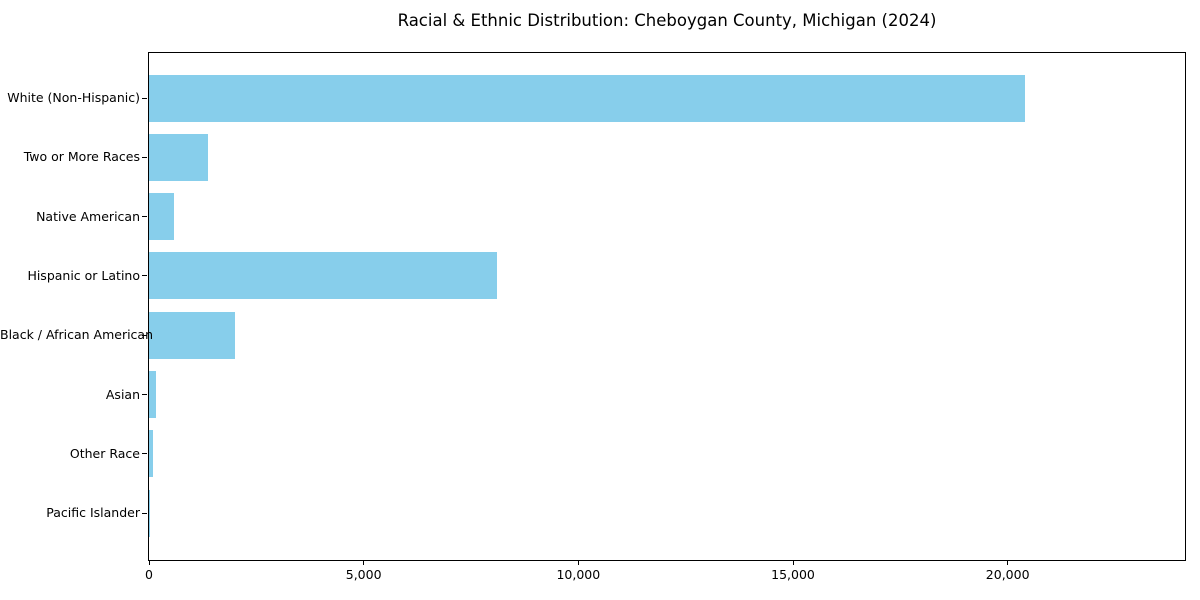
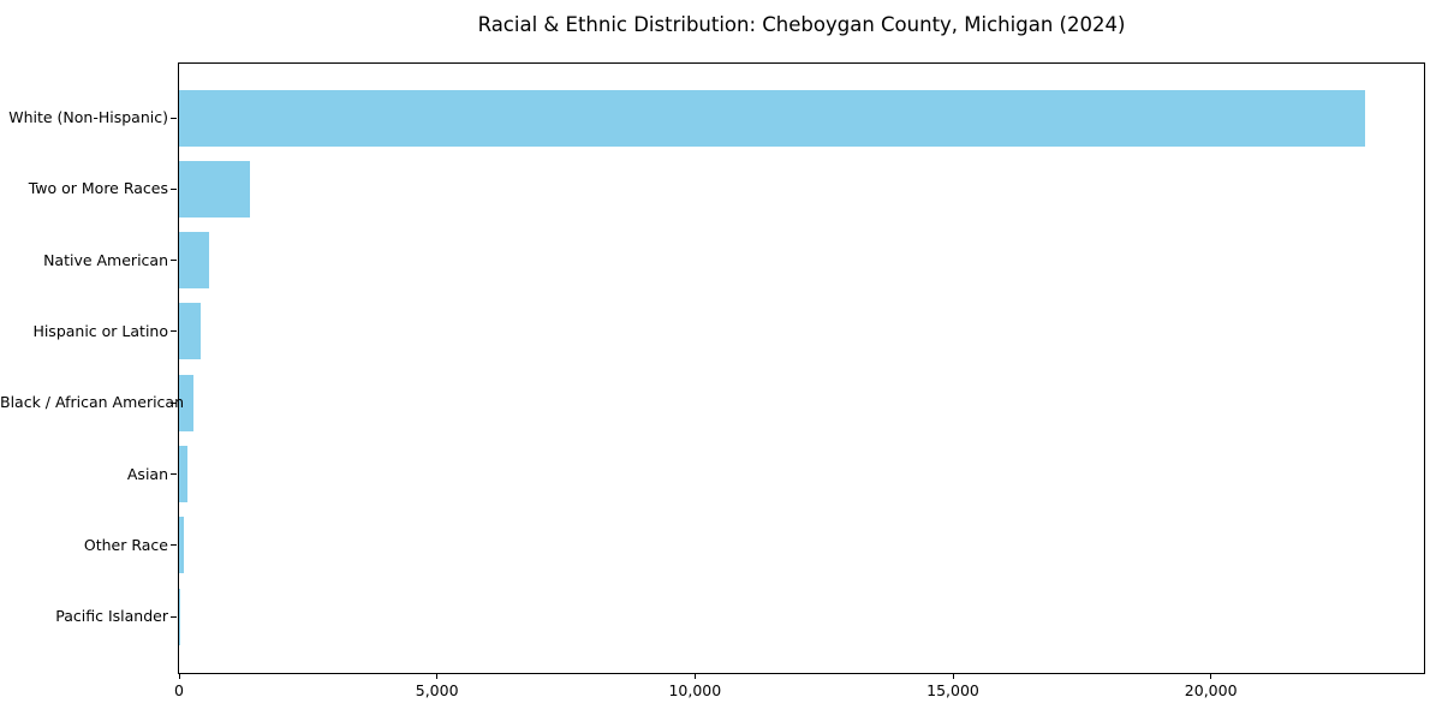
White (Non-Hispanic): 20400 -> 23000
Hispanic or Latino: 8100 -> 400
Black / African American: 2000 -> 300
